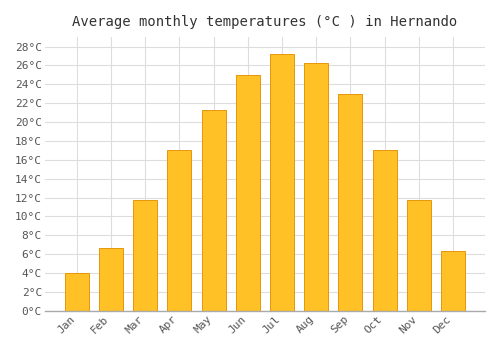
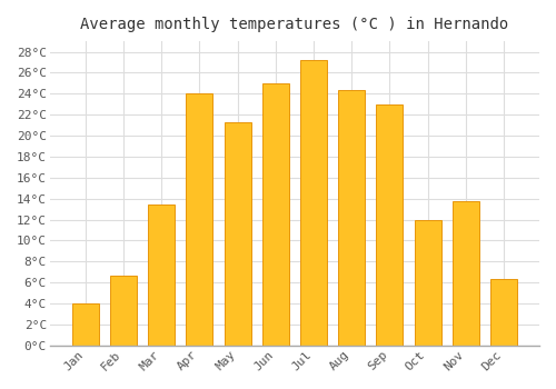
Mar: 11.7°C -> 13.4°C
Apr: 17.0°C -> 24.0°C
Aug: 26.3°C -> 24.4°C
Oct: 17.0°C -> 12.0°C
Nov: 11.7°C -> 13.8°C
